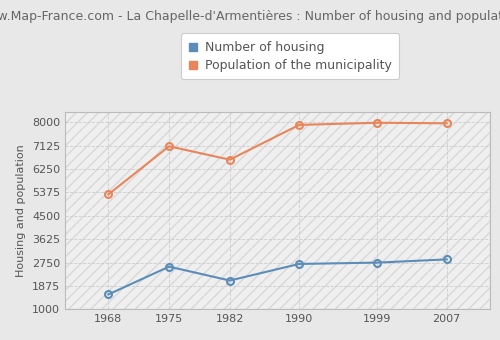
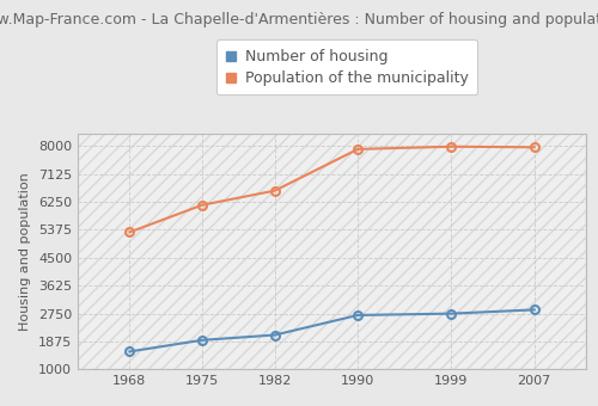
Number of housing/1975: 2600 -> 1920
Population of the municipality/1975: 7100 -> 6150
